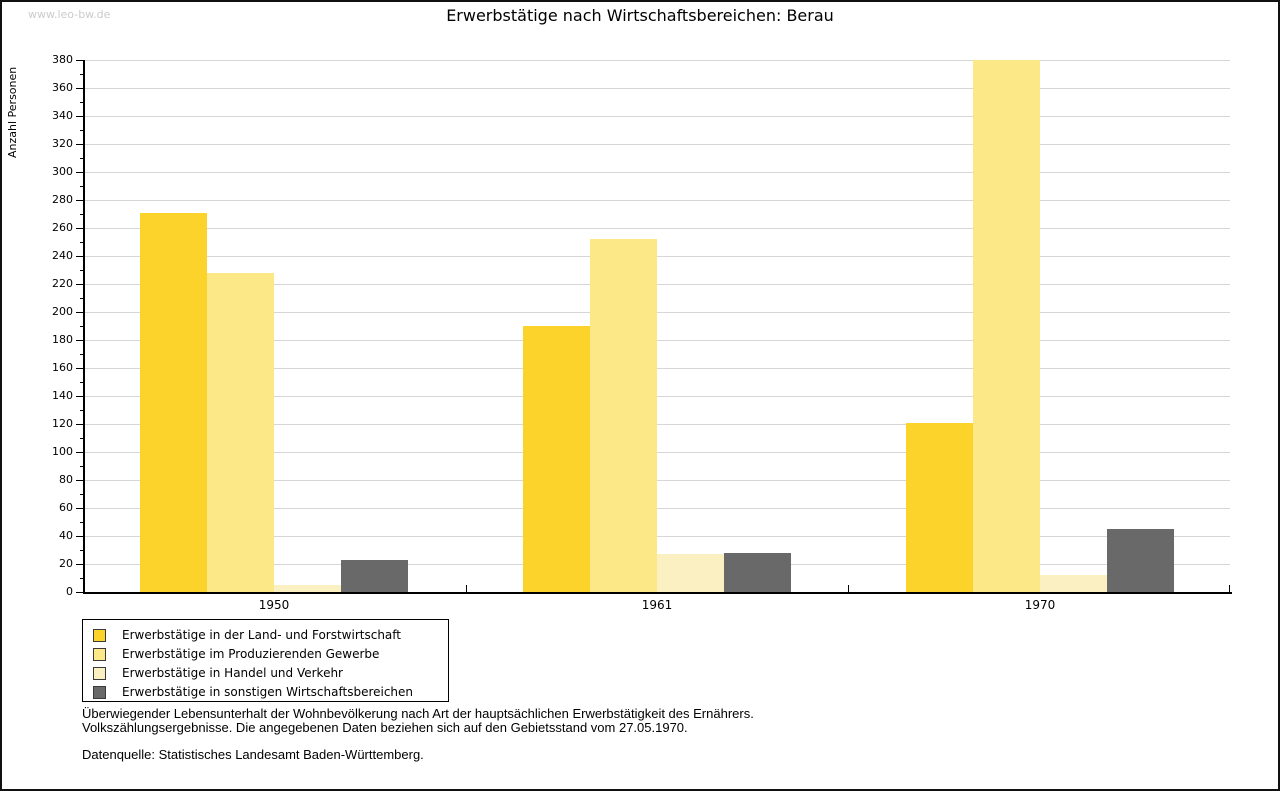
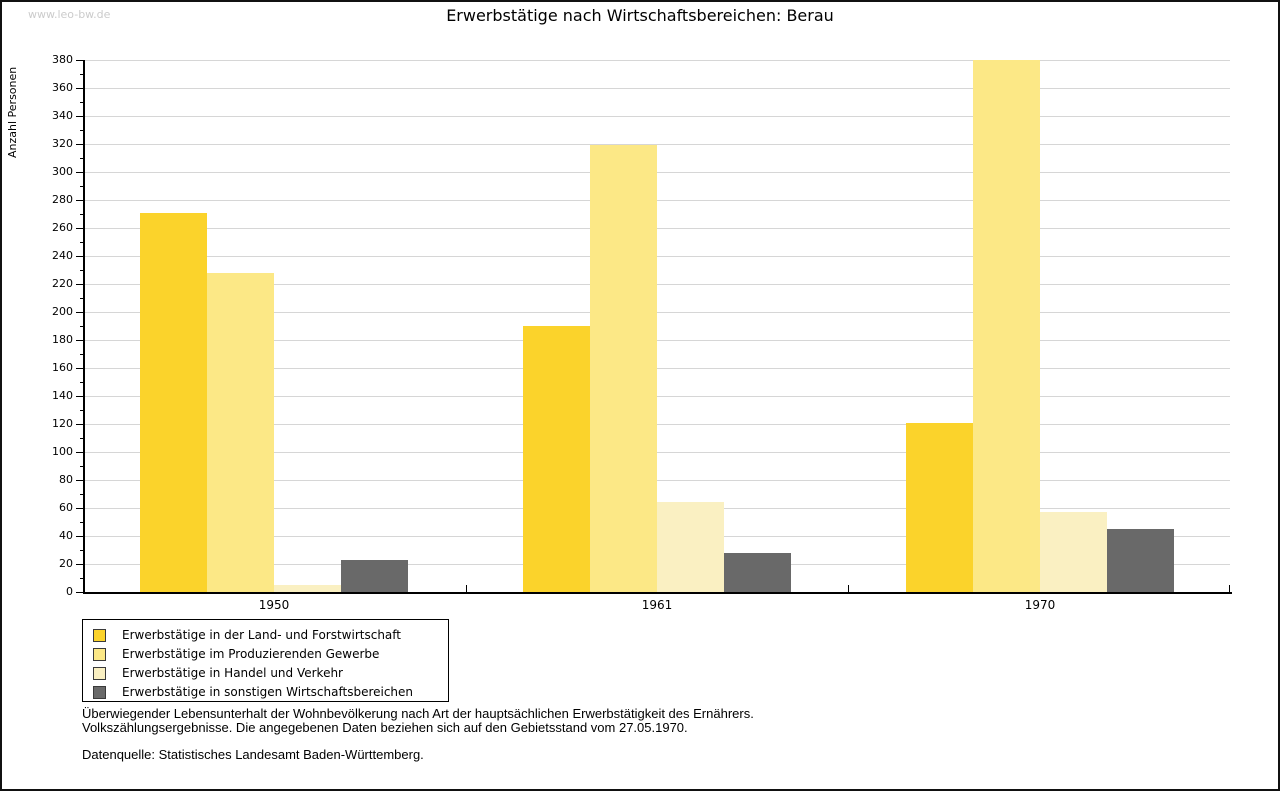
Erwerbstätige im Produzierenden Gewerbe/1961: 252 -> 319
Erwerbstätige in Handel und Verkehr/1961: 27 -> 64
Erwerbstätige in Handel und Verkehr/1970: 12 -> 57
